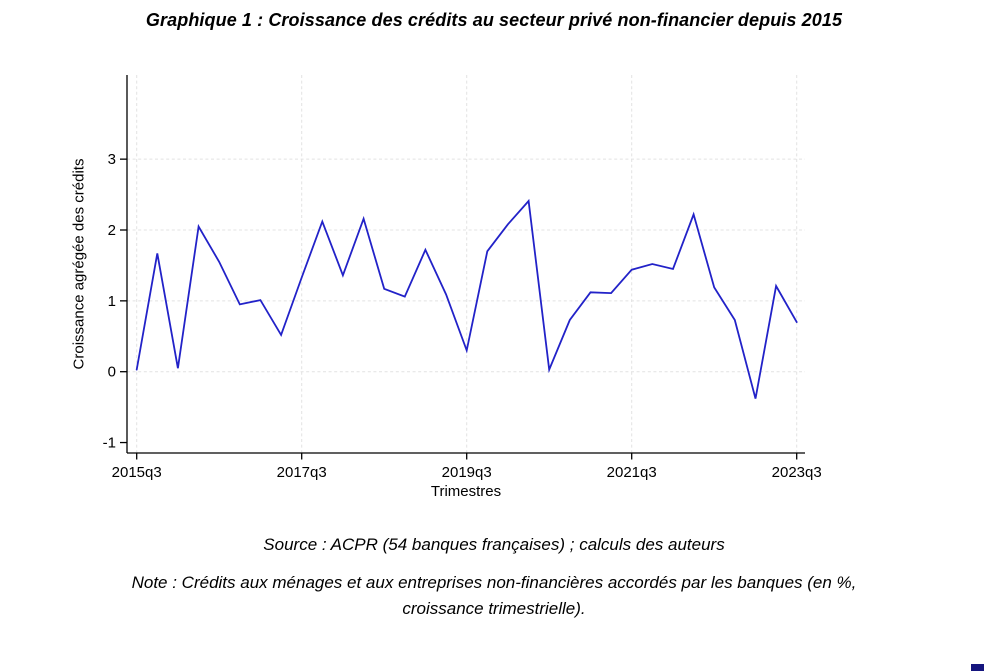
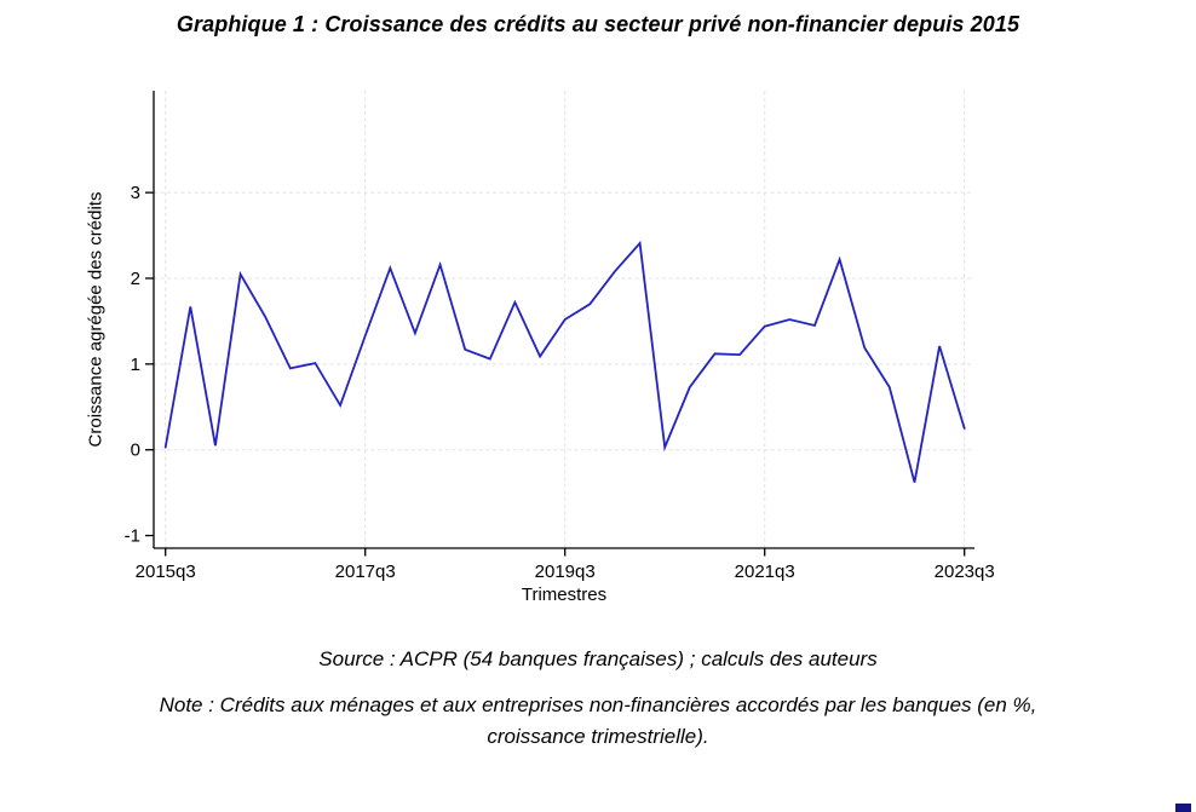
2019q3: 0.3 -> 1.5
2023q3: 0.7 -> 0.2
